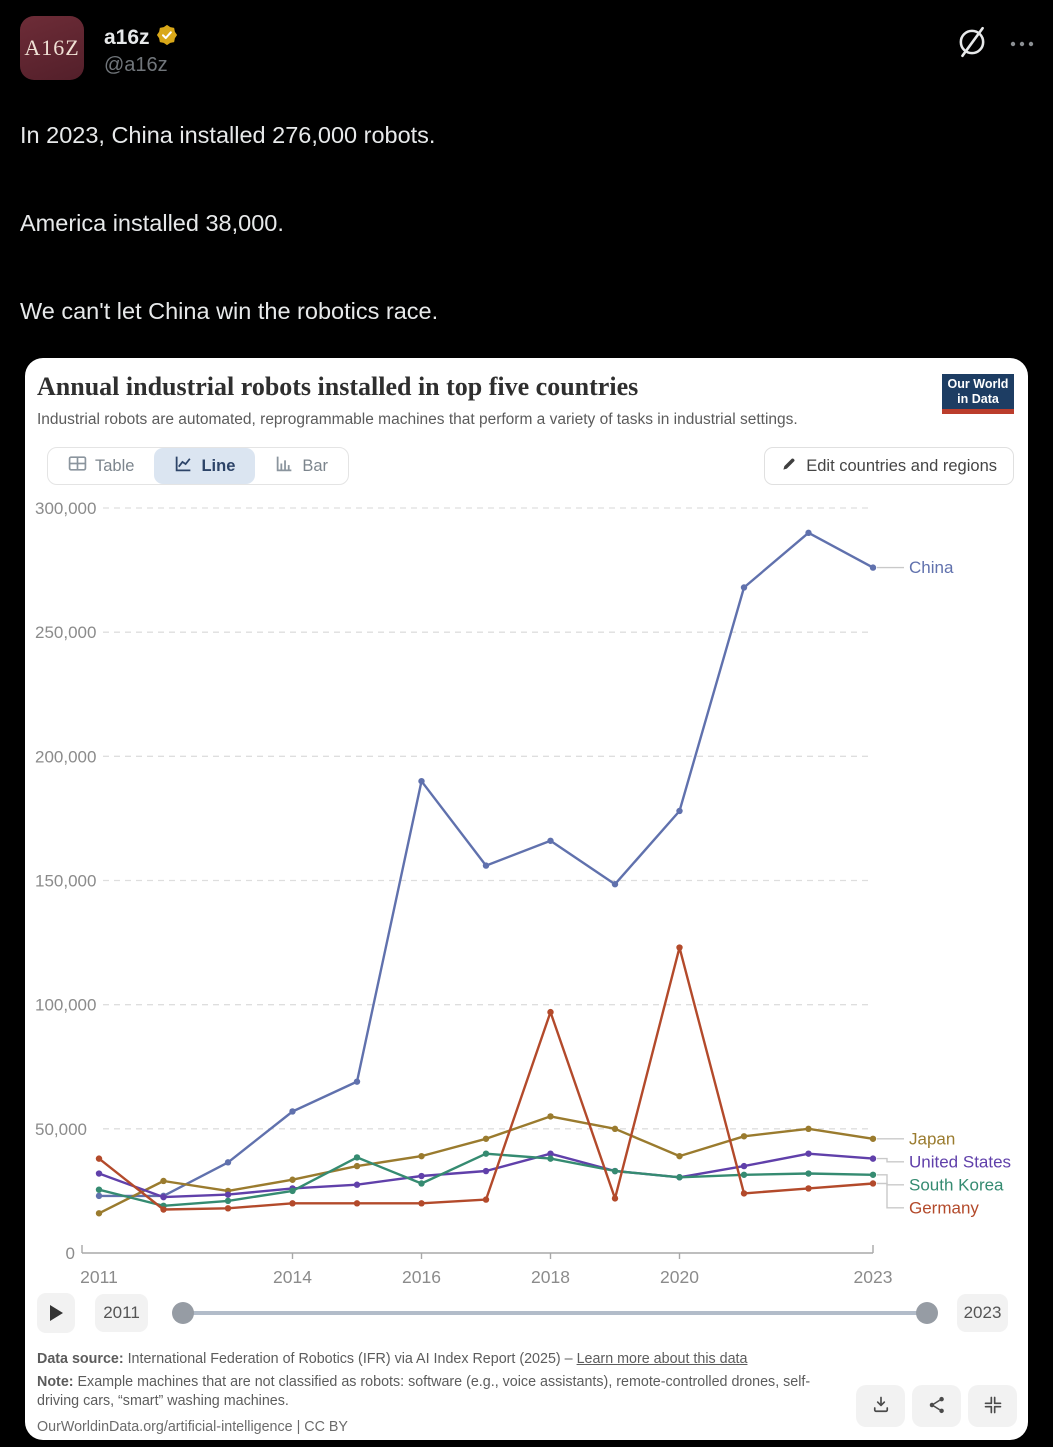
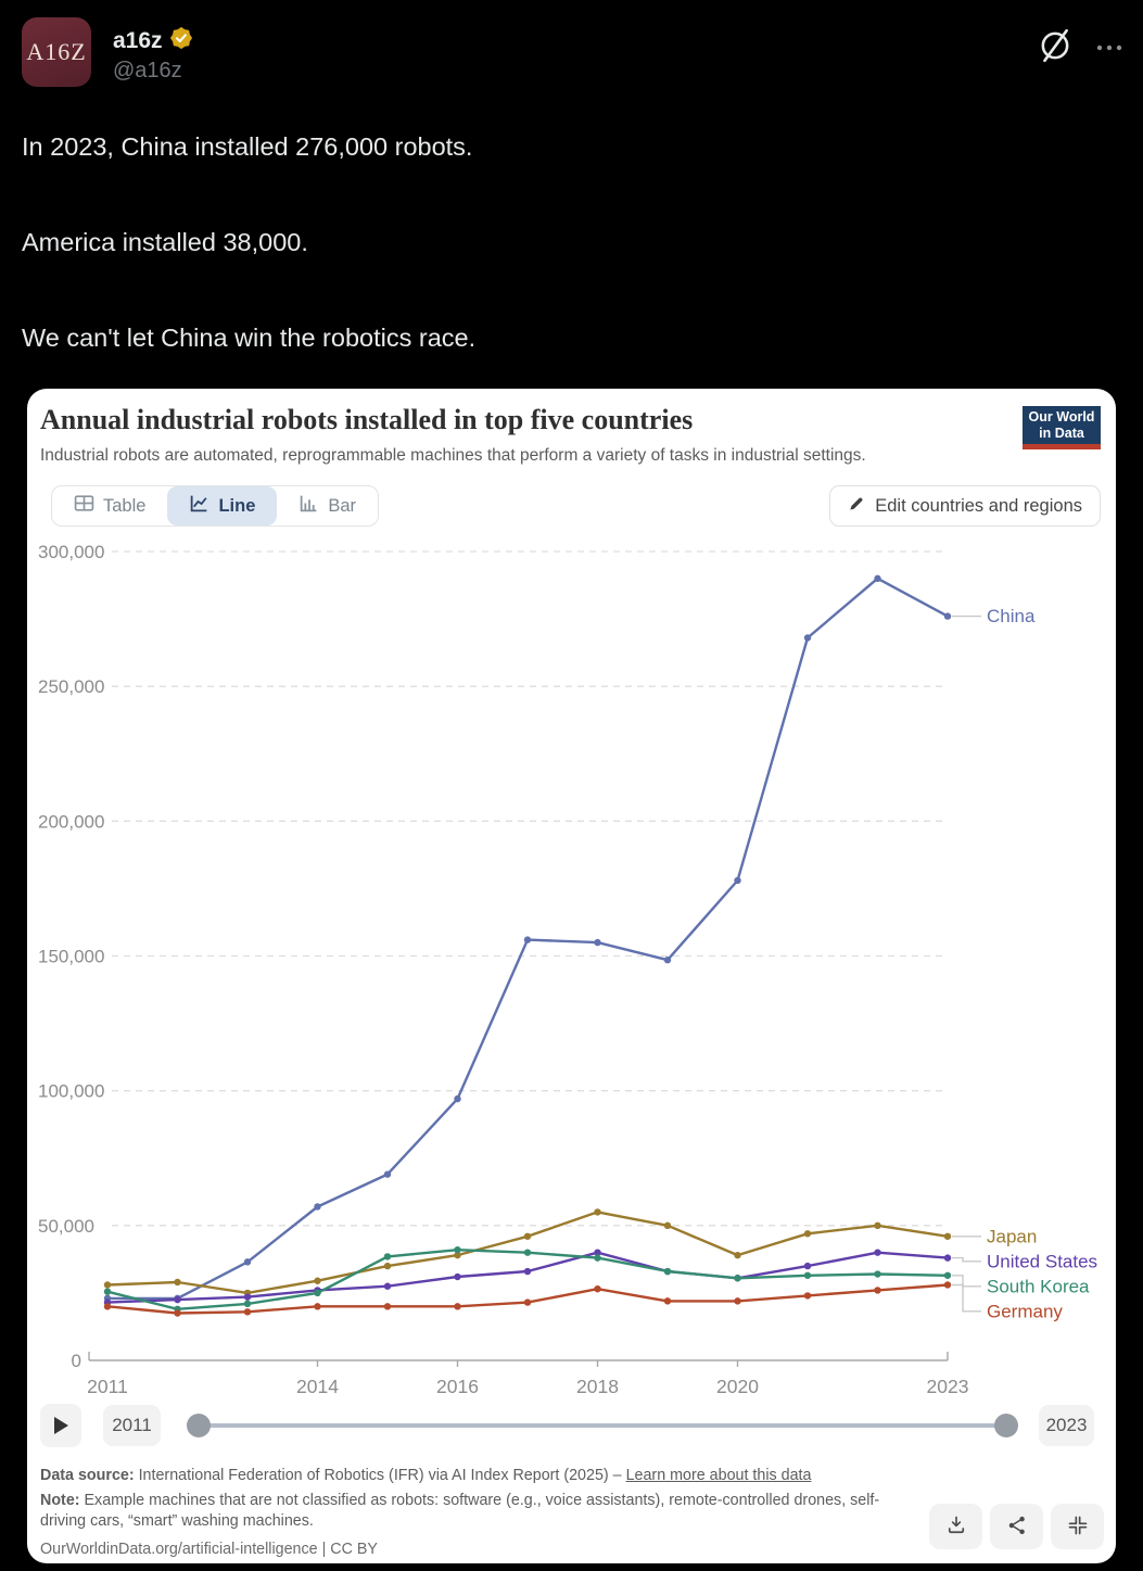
Japan/2011: 16000 -> 28000
United States/2011: 32000 -> 22000
Germany/2011: 38000 -> 20000
China/2016: 190000 -> 97000
South Korea/2016: 28000 -> 41000
China/2018: 166000 -> 155000
Germany/2018: 97000 -> 26000
Germany/2020: 123000 -> 22000
